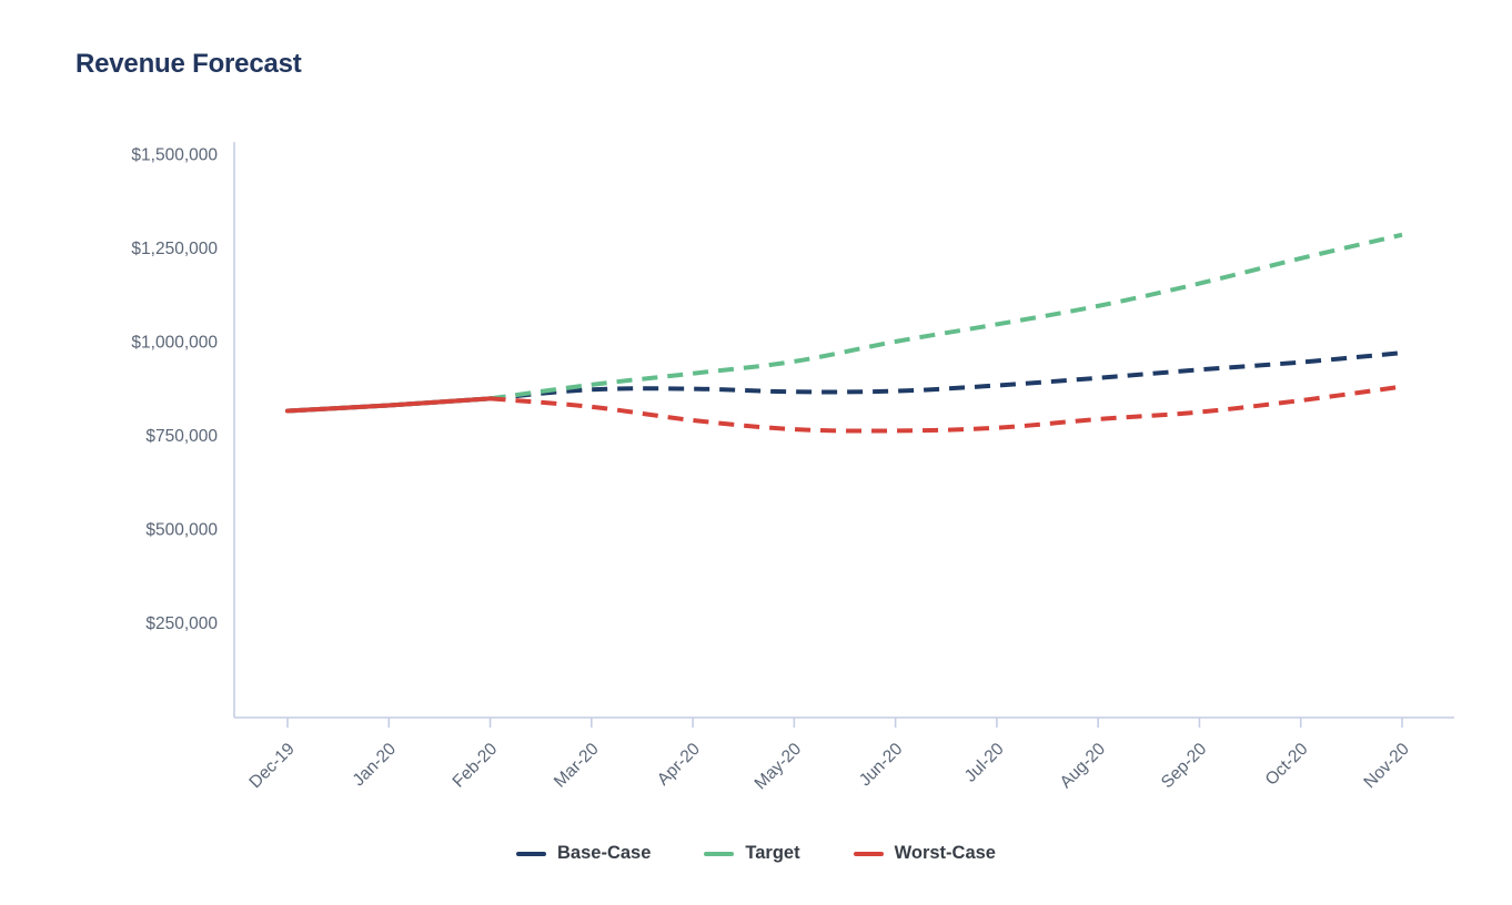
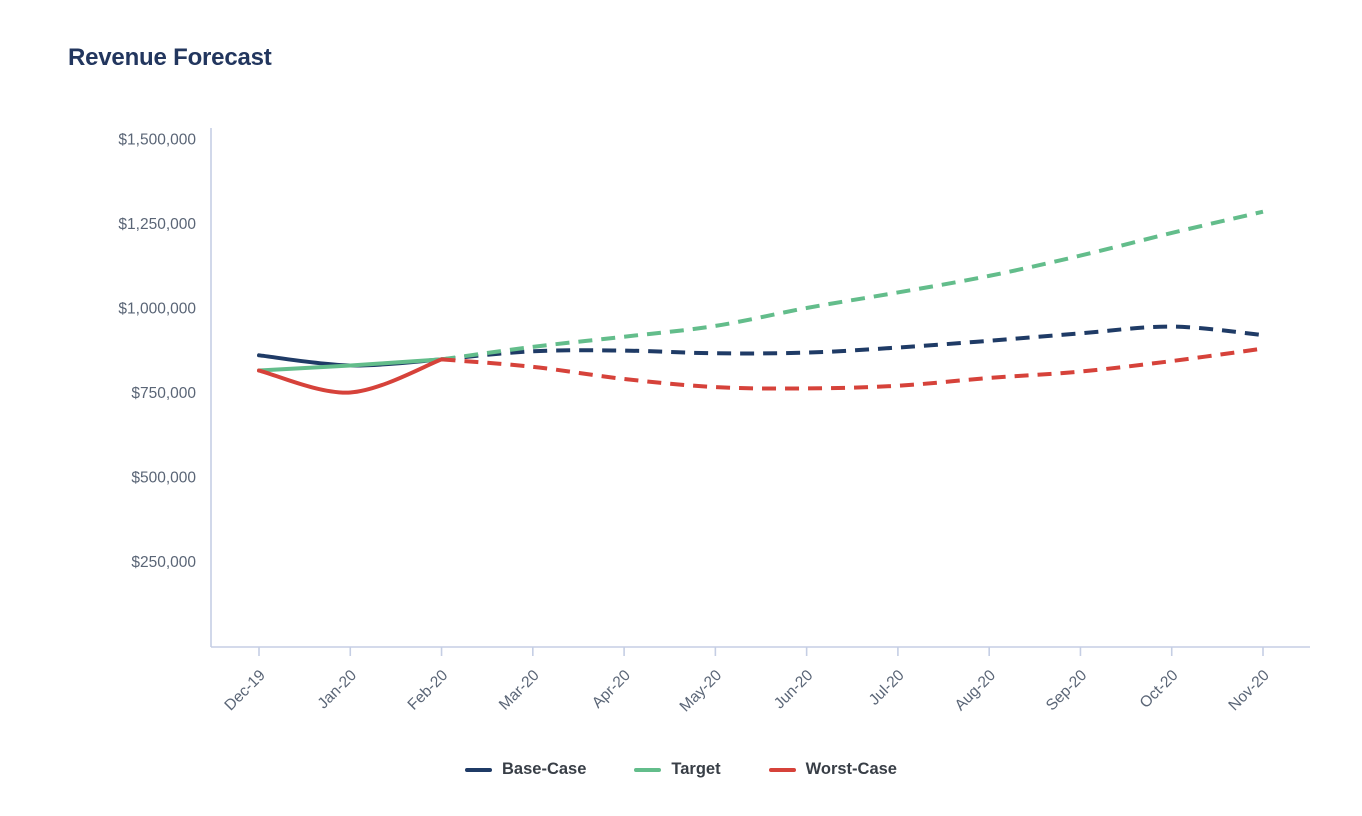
Base-Case/Dec-19: $820000 -> $860000
Worst-Case/Jan-20: $830000 -> $750000
Base-Case/Nov-20: $970000 -> $920000
